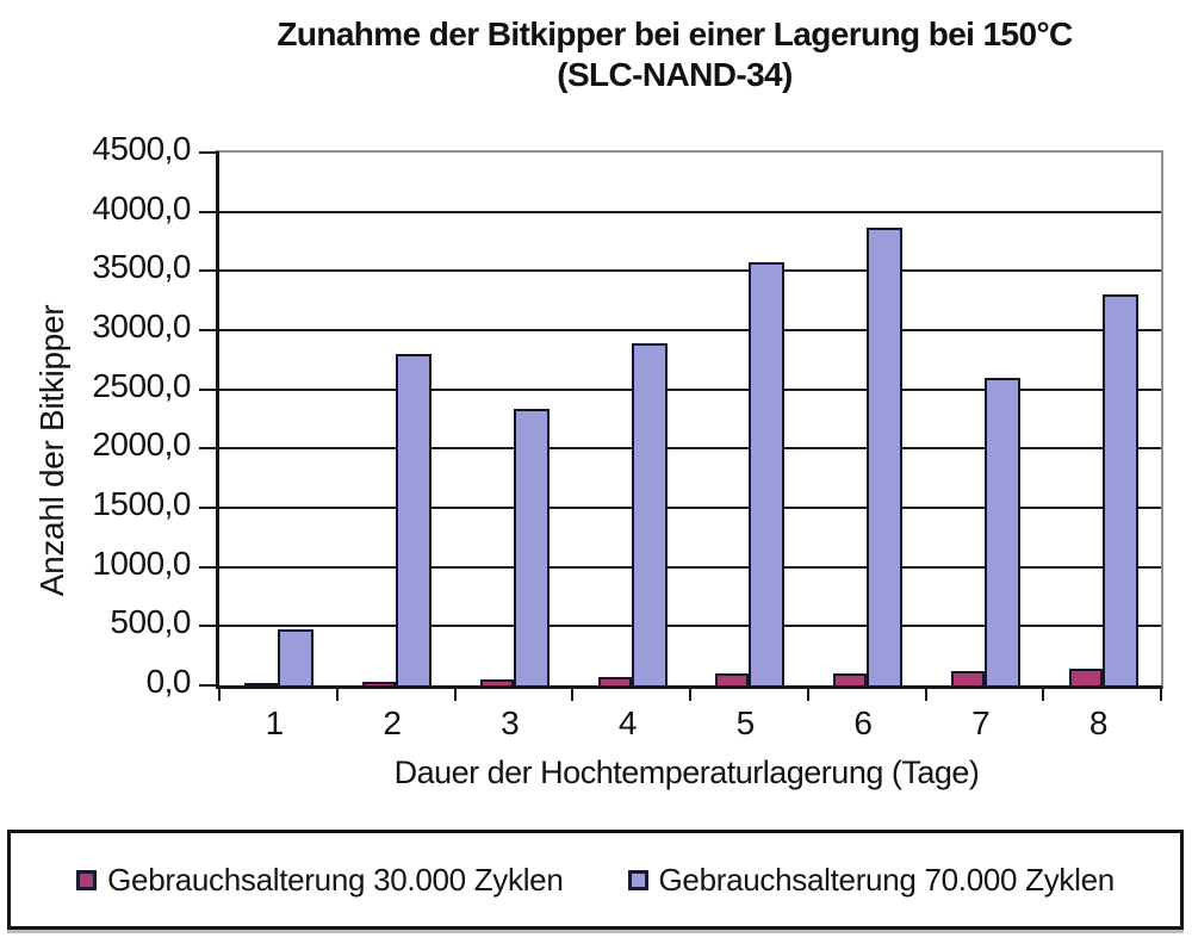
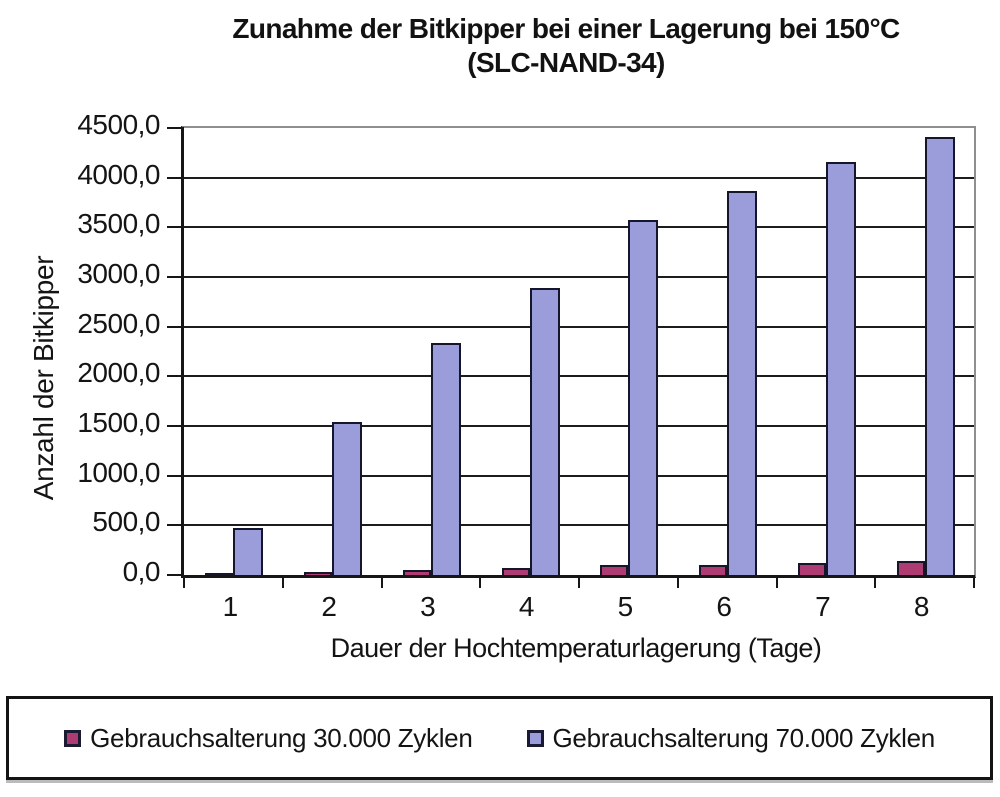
Gebrauchsalterung 70.000 Zyklen/2: 2800 -> 1500
Gebrauchsalterung 70.000 Zyklen/7: 2600 -> 4200
Gebrauchsalterung 70.000 Zyklen/8: 3300 -> 4400
